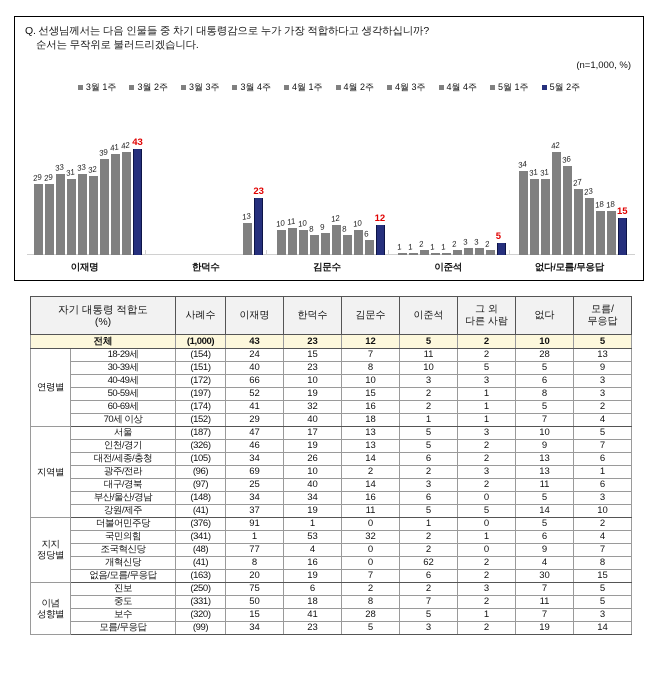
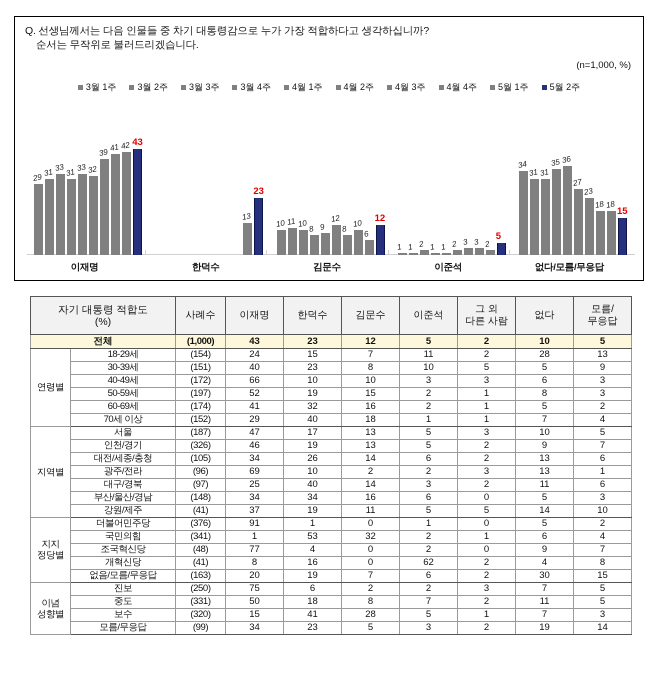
3월 2주/이재명: 29 -> 31
3월 4주/없다/모름/무응답: 42 -> 35
